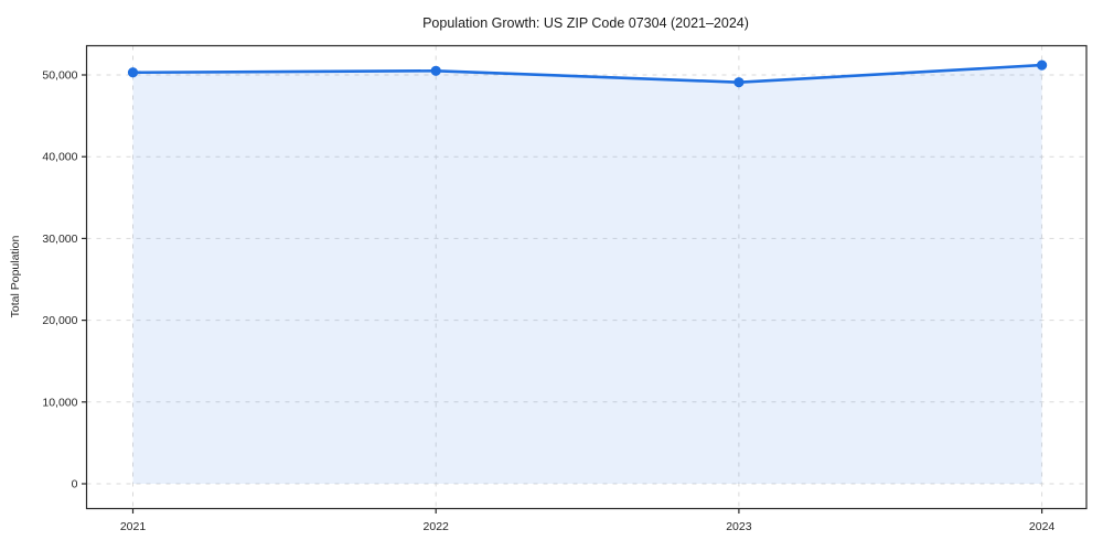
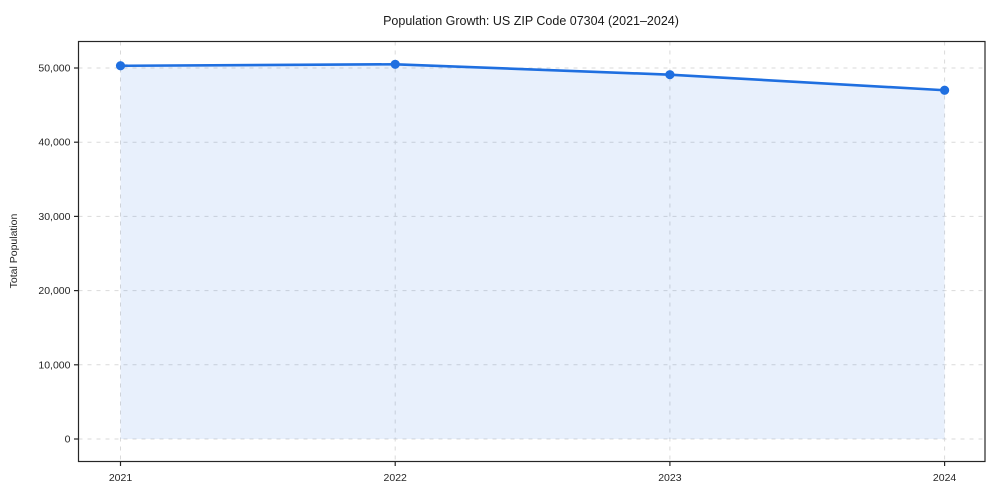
2024: 51000 -> 47000
